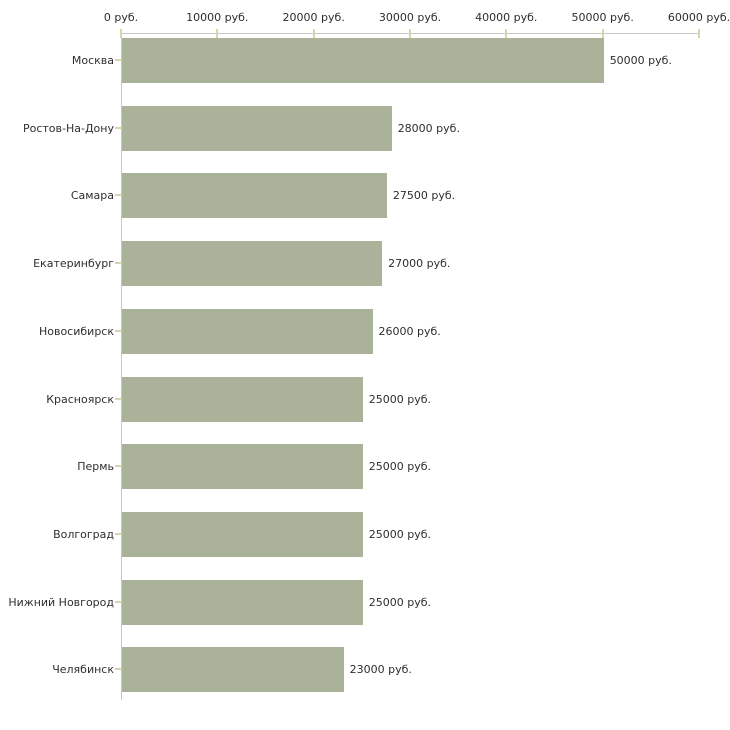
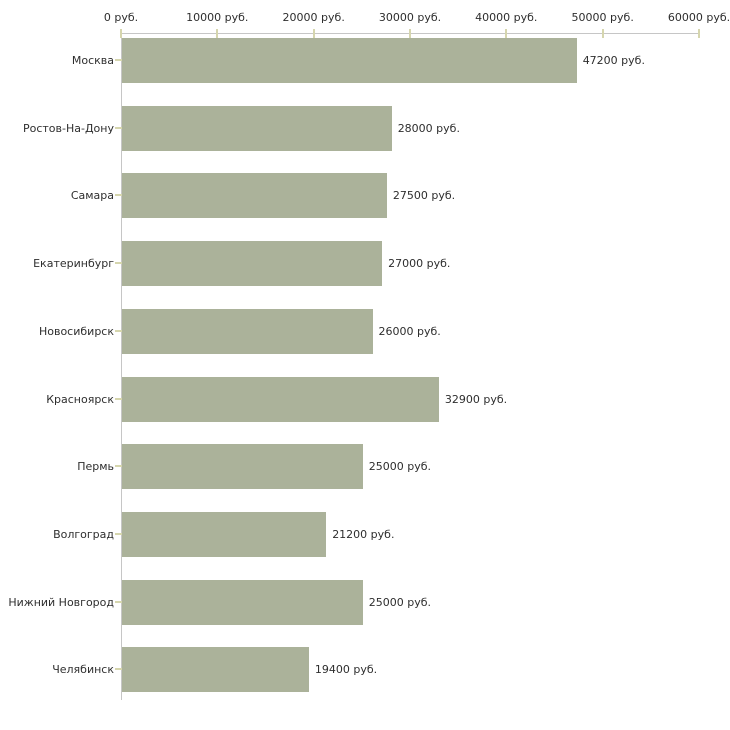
Москва: 50000 -> 47200
Красноярск: 25000 -> 32900
Волгоград: 25000 -> 21200
Челябинск: 23000 -> 19400
